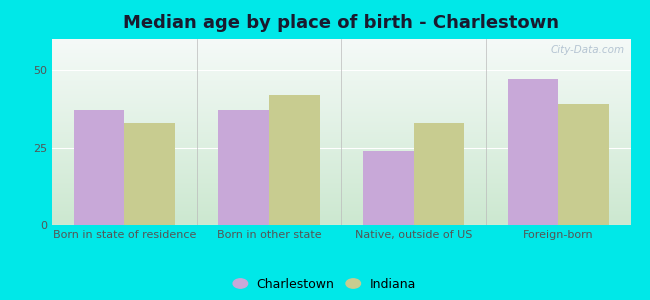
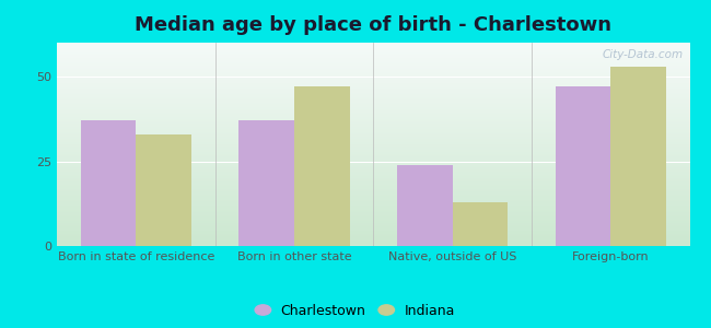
Indiana/Born in other state: 42 -> 47
Indiana/Native, outside of US: 33 -> 13
Indiana/Foreign-born: 39 -> 53
